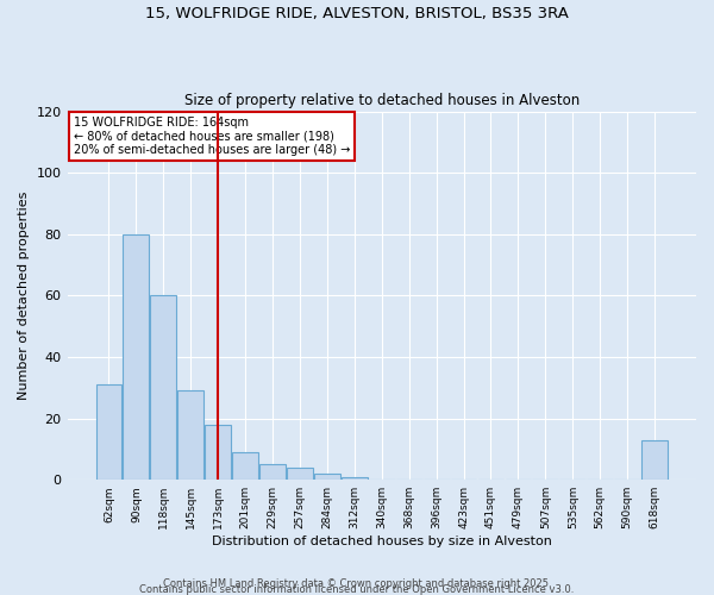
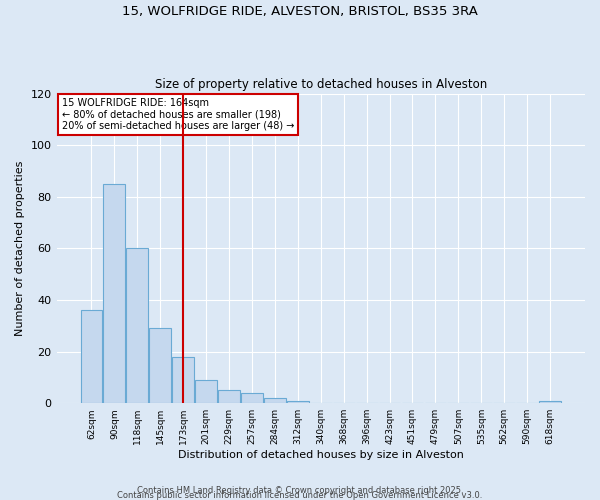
62sqm: 31 -> 36
90sqm: 80 -> 85
618sqm: 13 -> 1
